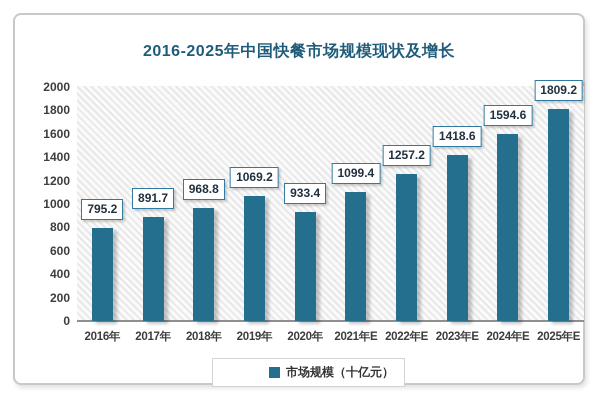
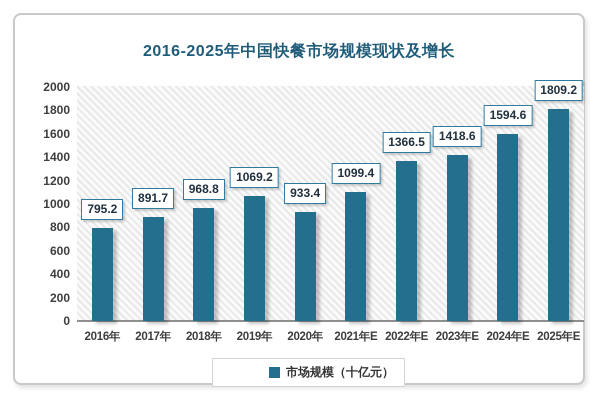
2022年E: 1257.2 -> 1366.5
